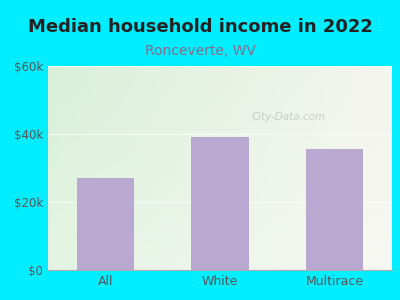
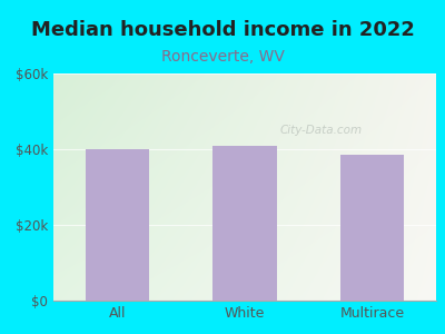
All: $27.0k -> $40.0k
White: $39.0k -> $41.0k
Multirace: $35.5k -> $38.5k
